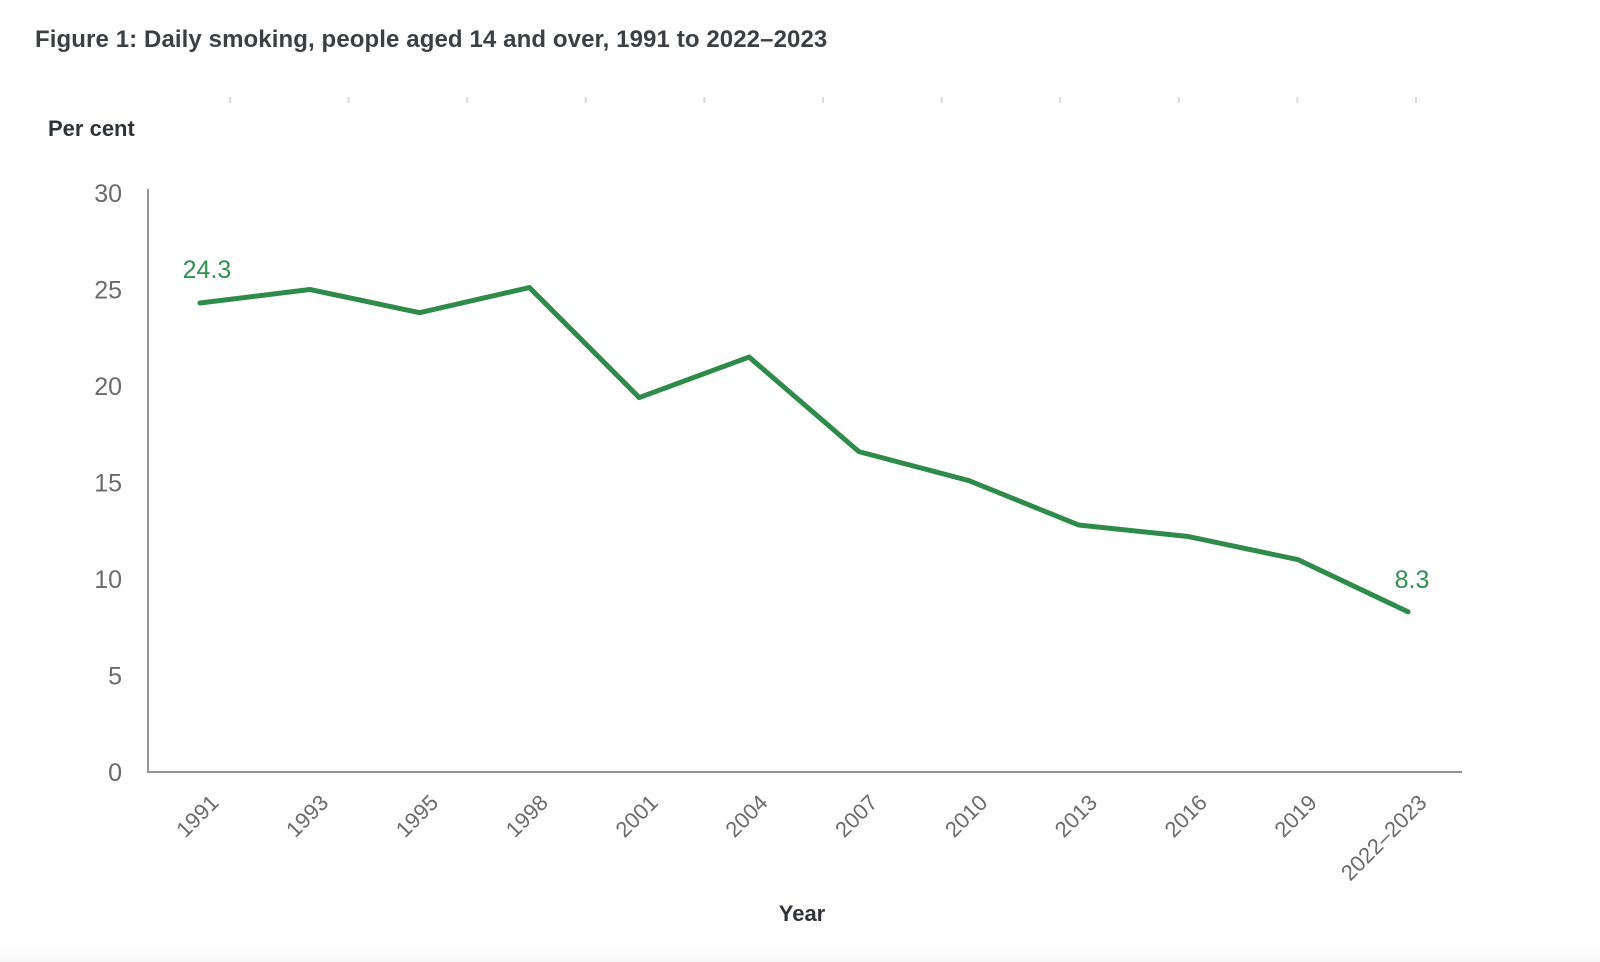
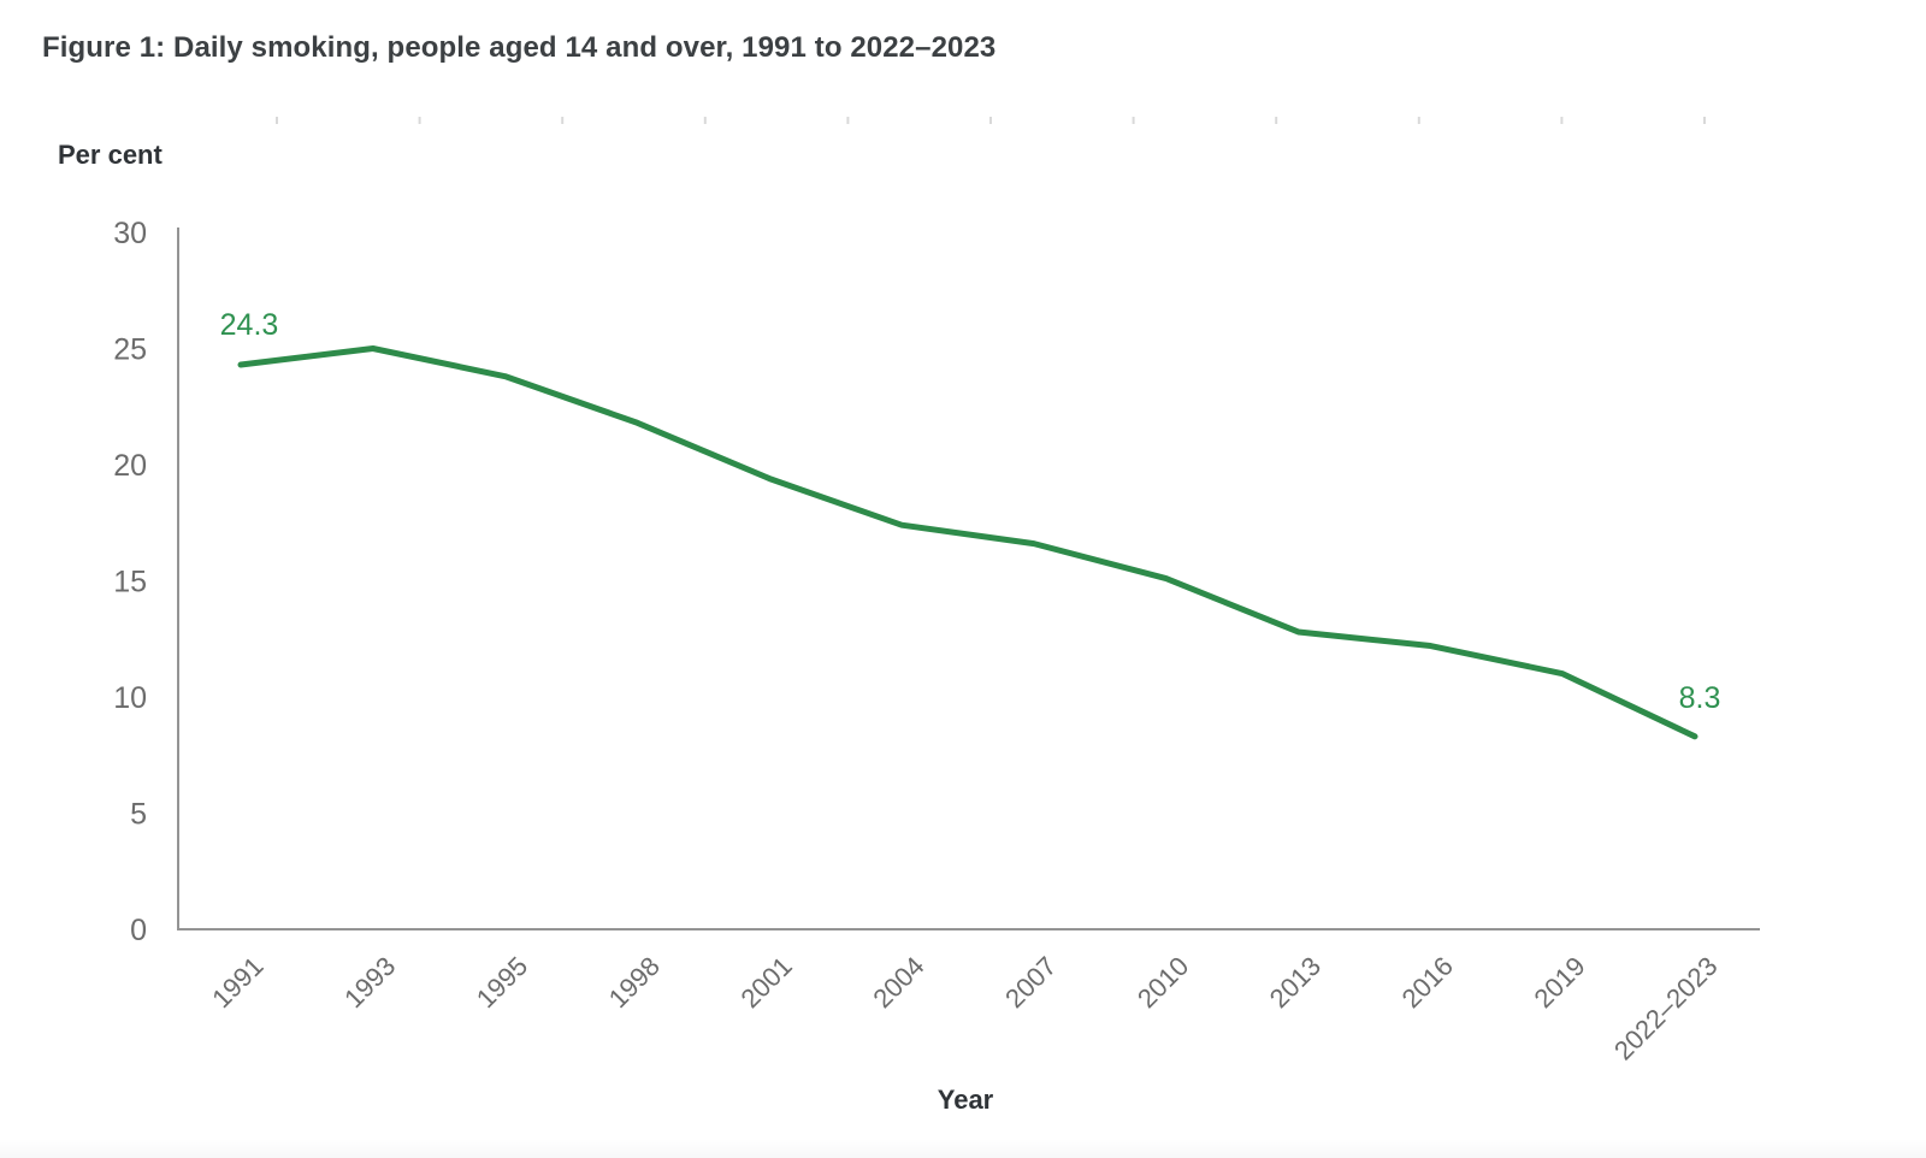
1998: 25.1 -> 21.8
2004: 21.5 -> 17.4
